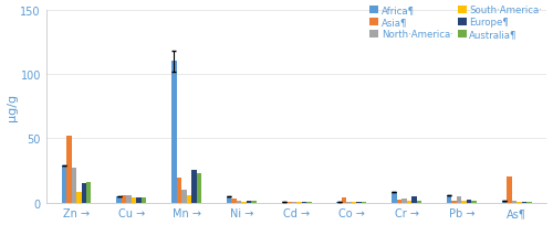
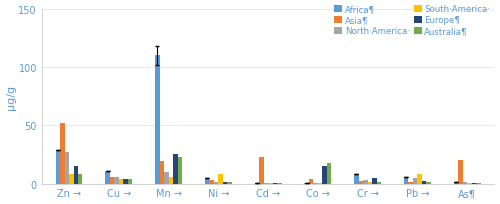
Australia¶/Zn →: 16 -> 8
Africa¶/Cu →: 5 -> 11
South·America·/Ni →: 0 -> 8
Asia¶/Cd →: 0 -> 23
Europe¶/Co →: 0 -> 15
Australia¶/Co →: 0 -> 18
South·America·/Pb →: 1 -> 8
